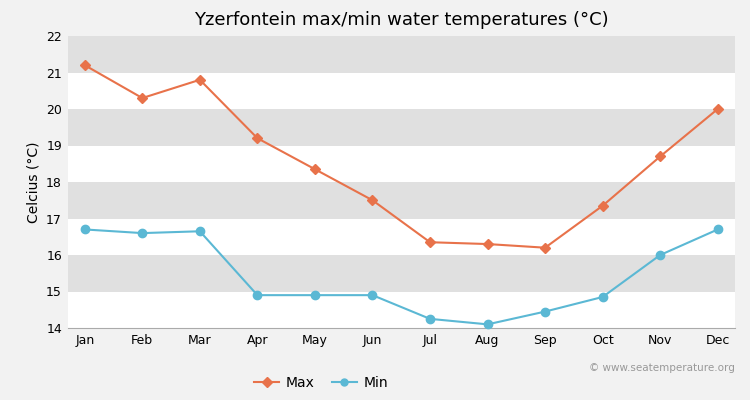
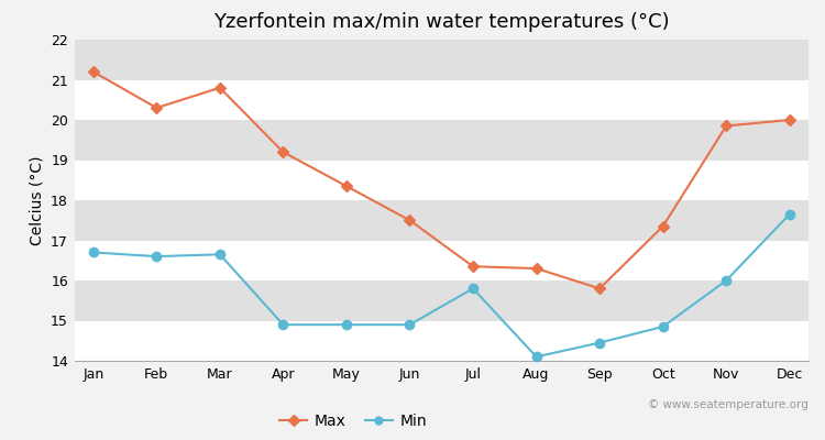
Min/Jul: 14.25 -> 15.80
Max/Sep: 16.20 -> 15.80
Max/Nov: 18.70 -> 19.85
Min/Dec: 16.70 -> 17.65
